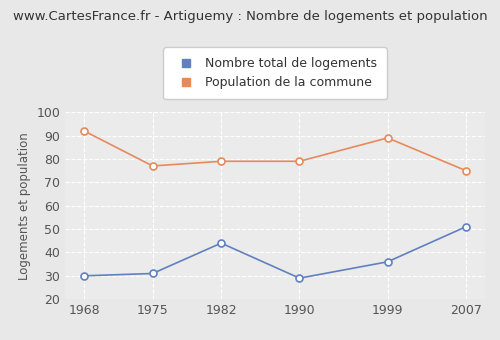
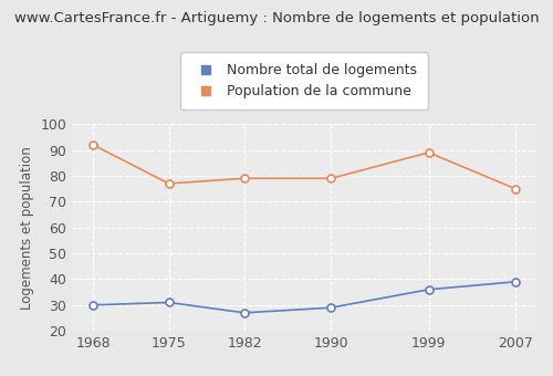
Nombre total de logements/1982: 44 -> 27
Nombre total de logements/2007: 51 -> 39
